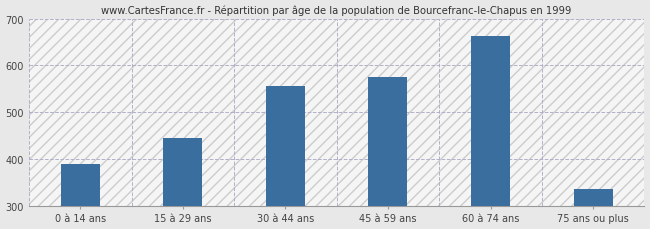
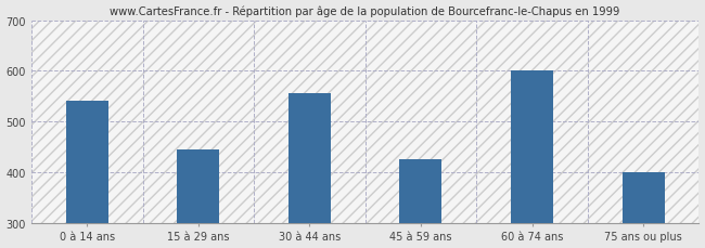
0 à 14 ans: 390 -> 540
45 à 59 ans: 576 -> 425
60 à 74 ans: 662 -> 600
75 ans ou plus: 336 -> 400
